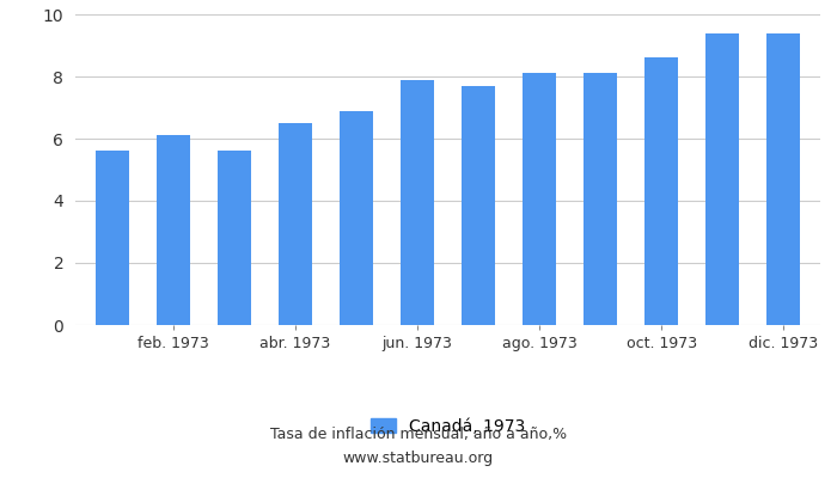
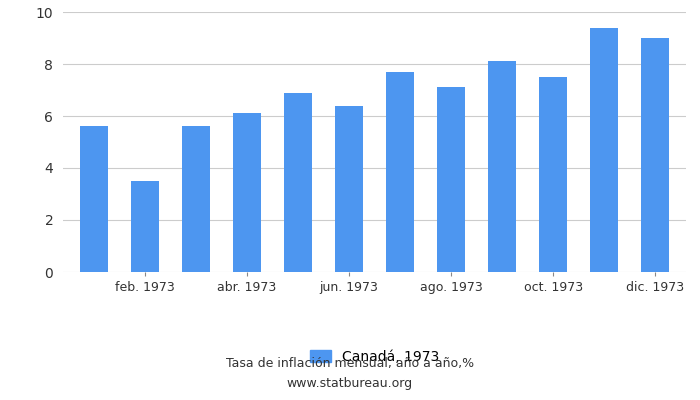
feb. 1973: 6.1 -> 3.5
abr. 1973: 6.5 -> 6.1
jun. 1973: 7.9 -> 6.4
ago. 1973: 8.1 -> 7.1
oct. 1973: 8.6 -> 7.5
dic. 1973: 9.4 -> 9.0
